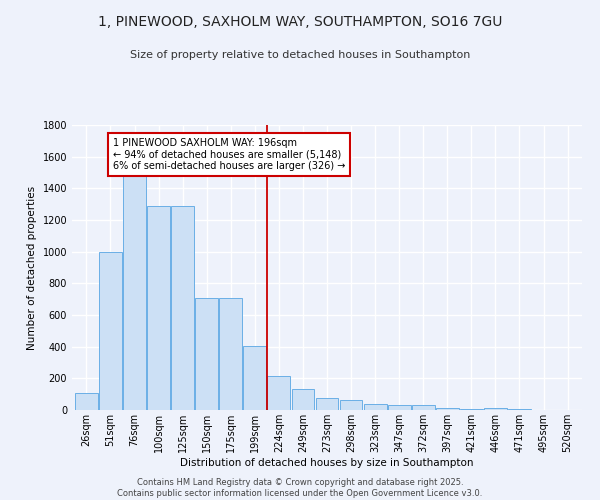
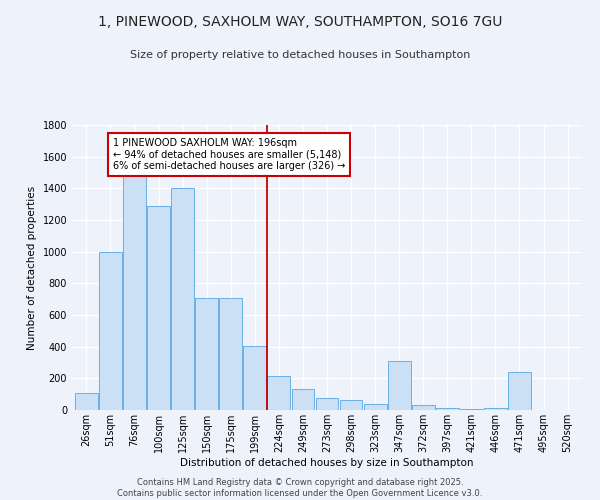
125sqm: 1290 -> 1400
347sqm: 30 -> 310
471sqm: 0 -> 240
